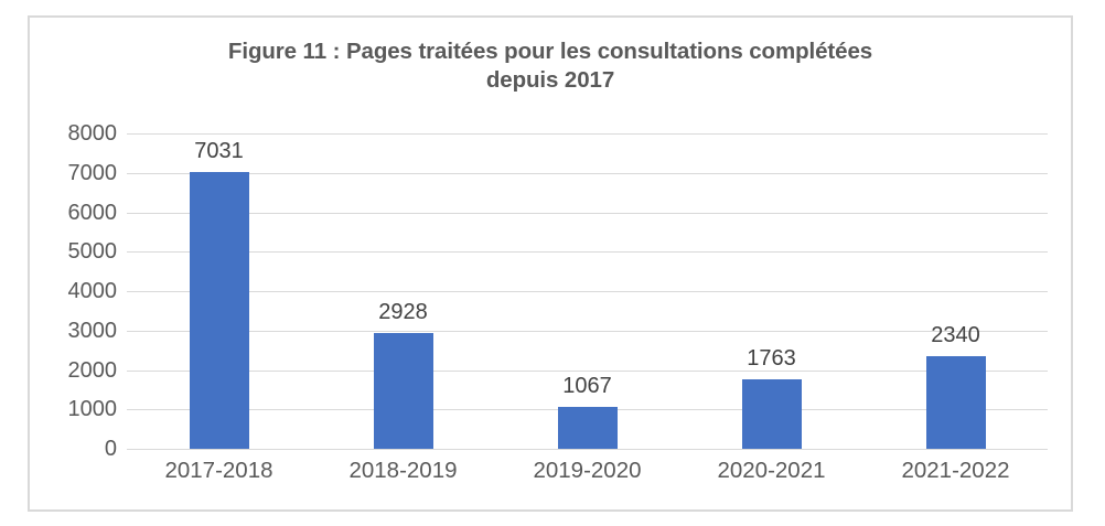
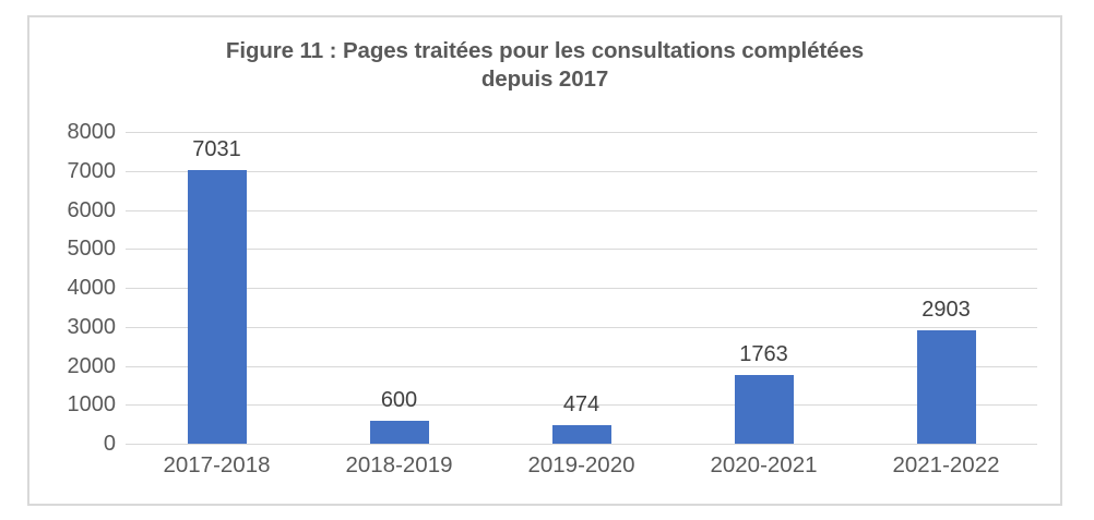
2018-2019: 2928 -> 600
2019-2020: 1067 -> 474
2021-2022: 2340 -> 2903
